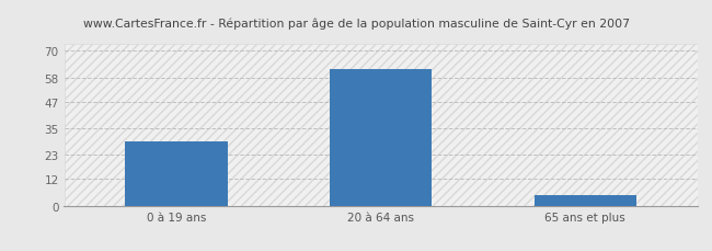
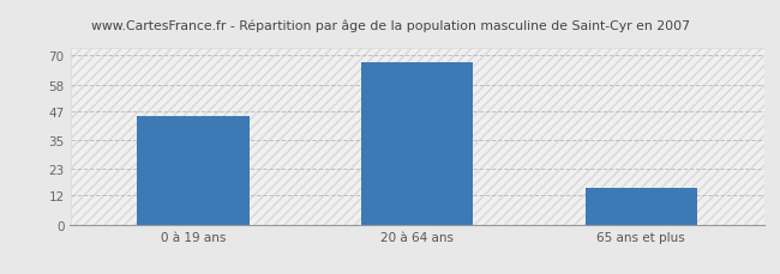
0 à 19 ans: 29 -> 45
20 à 64 ans: 62 -> 67
65 ans et plus: 5 -> 15
